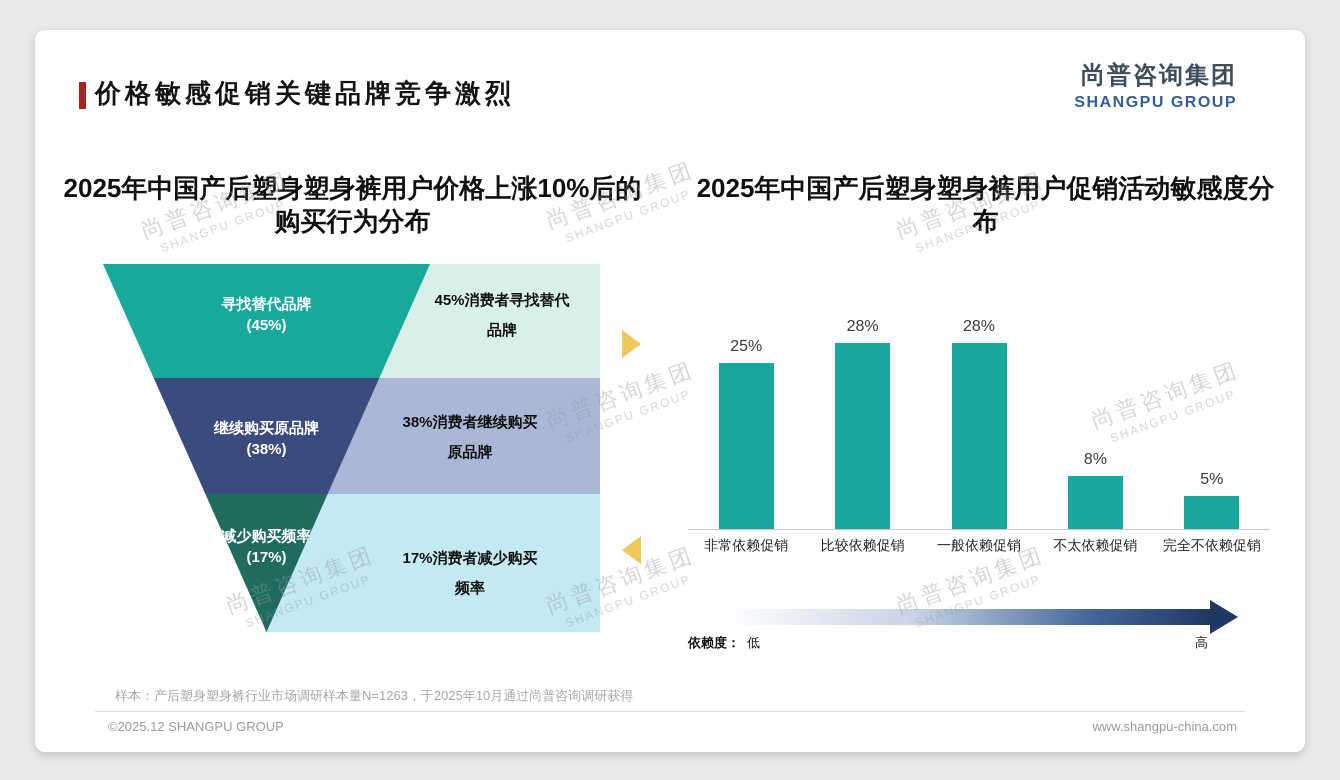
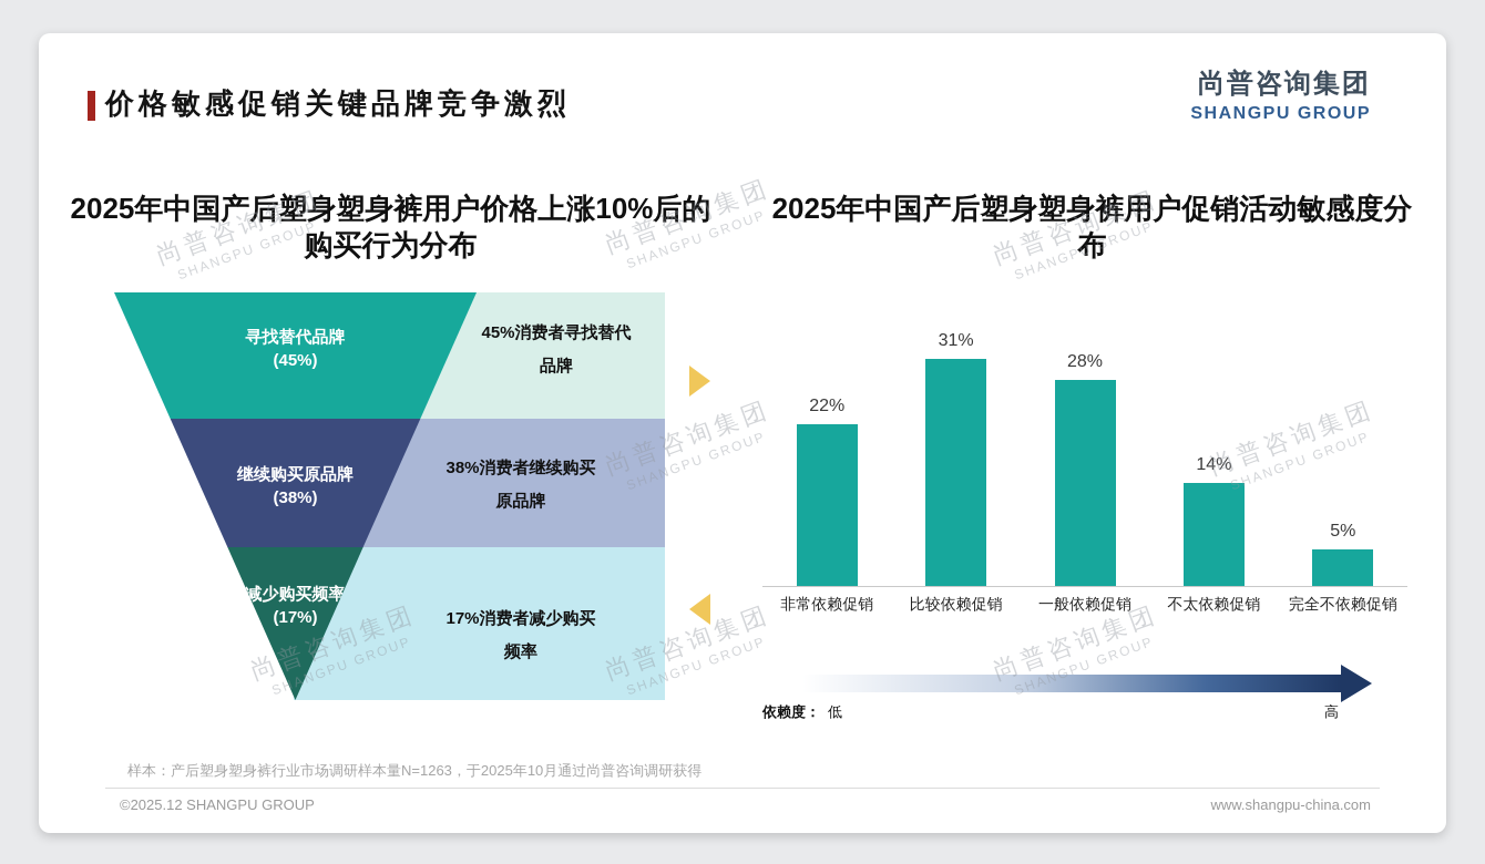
2025年中国产后塑身塑身裤用户促销活动敏感度分布/非常依赖促销: 25% -> 22%
2025年中国产后塑身塑身裤用户促销活动敏感度分布/比较依赖促销: 28% -> 31%
2025年中国产后塑身塑身裤用户促销活动敏感度分布/不太依赖促销: 8% -> 14%
